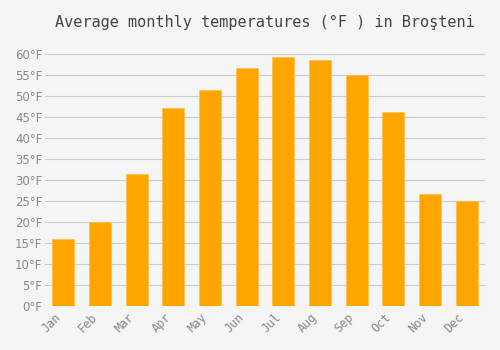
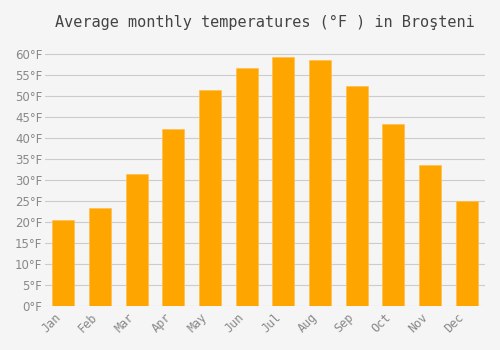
Jan: 16.0°F -> 20.3°F
Feb: 20.0°F -> 23.2°F
Apr: 47.0°F -> 42.0°F
Sep: 55.0°F -> 52.3°F
Oct: 46.0°F -> 43.2°F
Nov: 26.5°F -> 33.6°F
